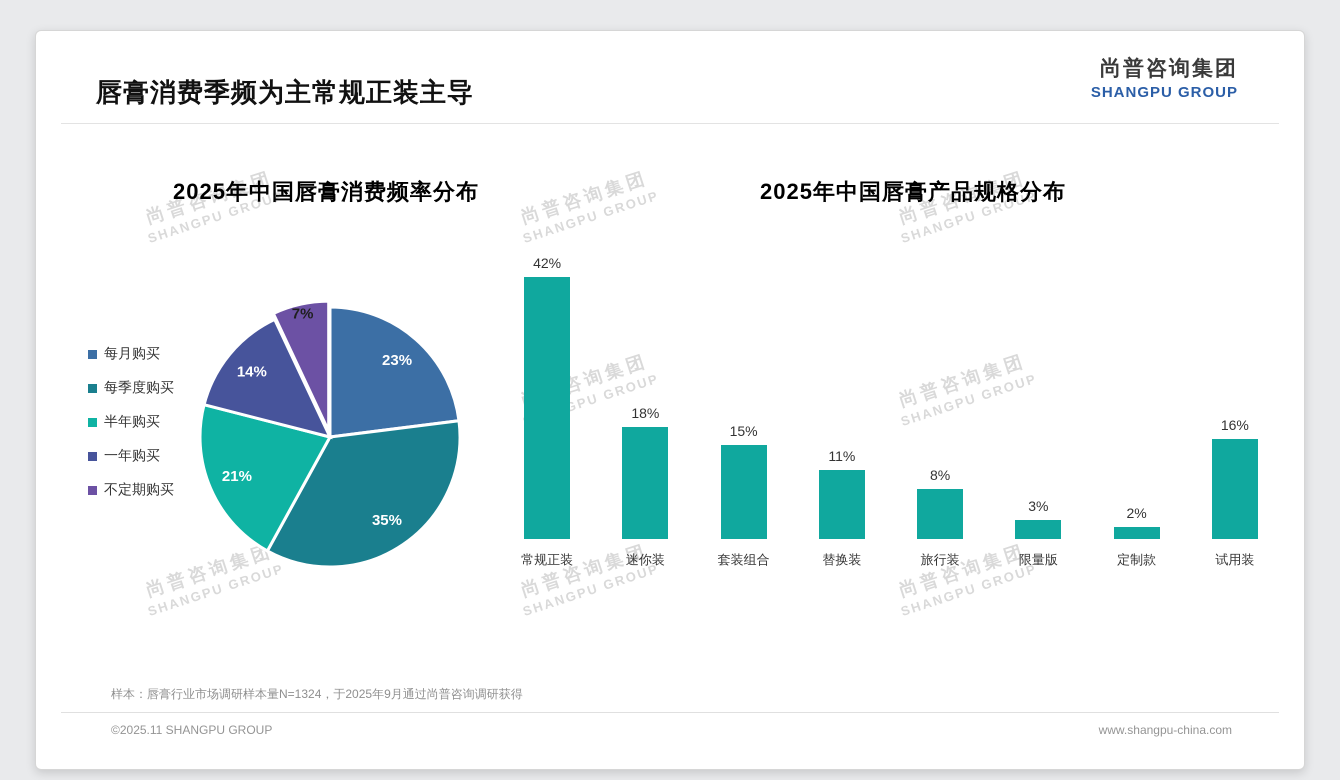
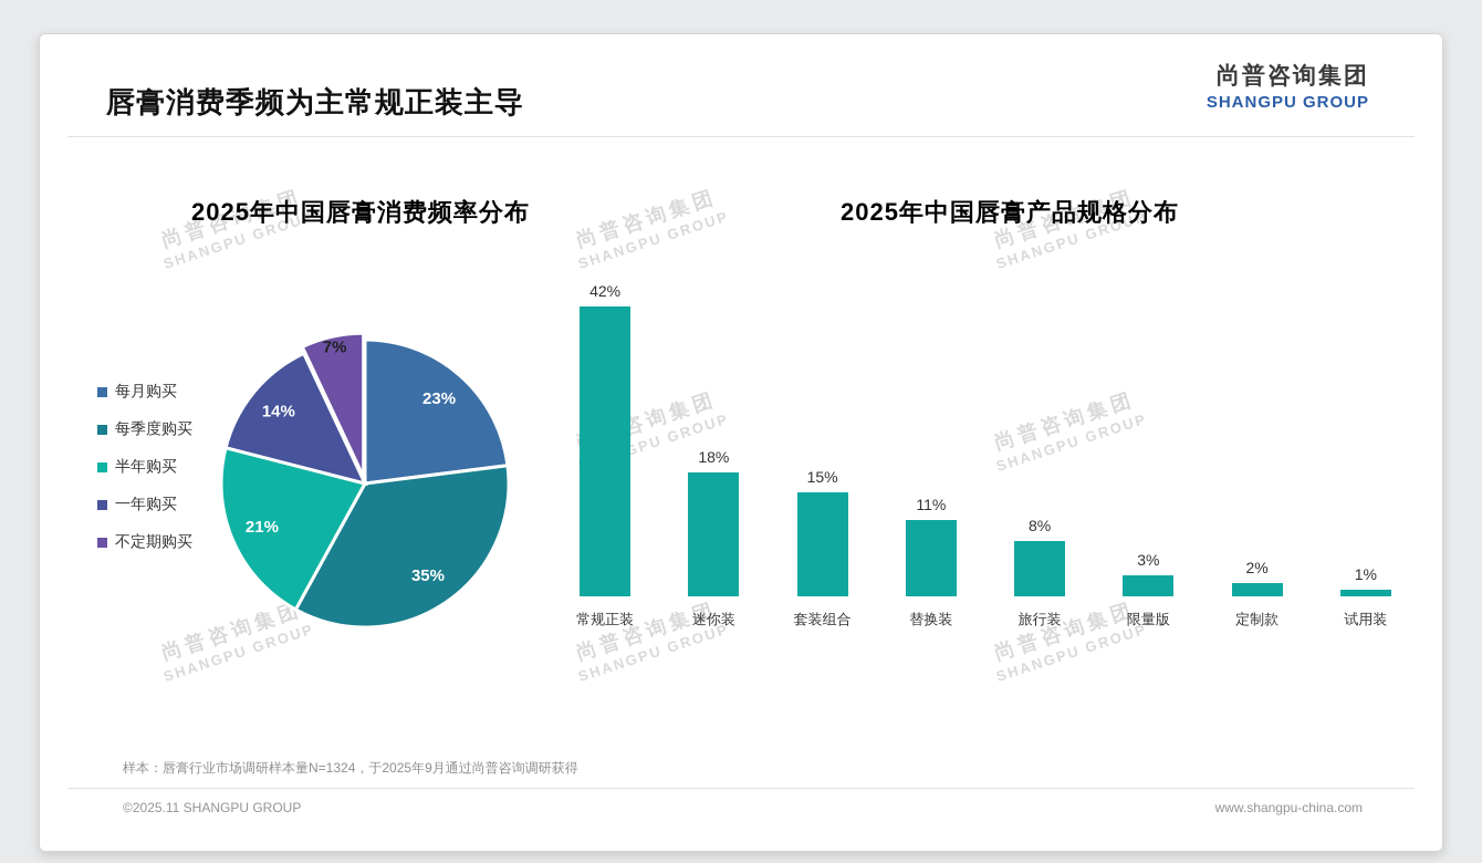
2025年中国唇膏产品规格分布/试用装: 16% -> 1%
